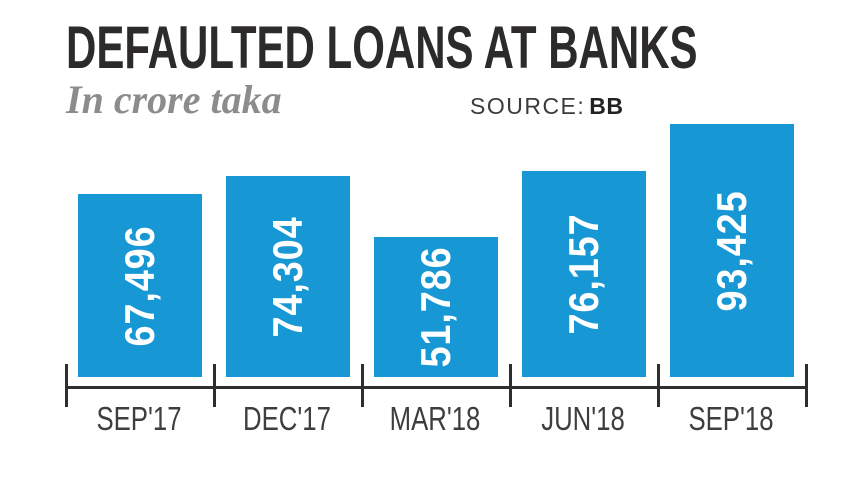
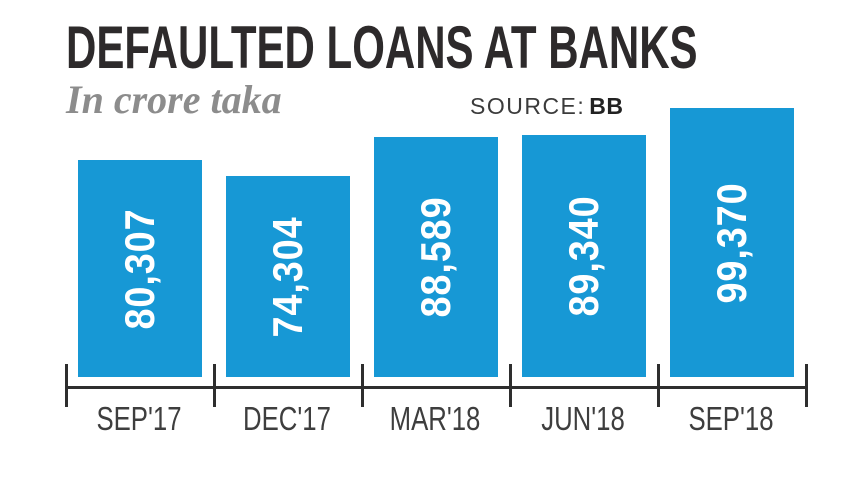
SEP'17: 67,496 -> 80,307
MAR'18: 51,786 -> 88,589
JUN'18: 76,157 -> 89,340
SEP'18: 93,425 -> 99,370
